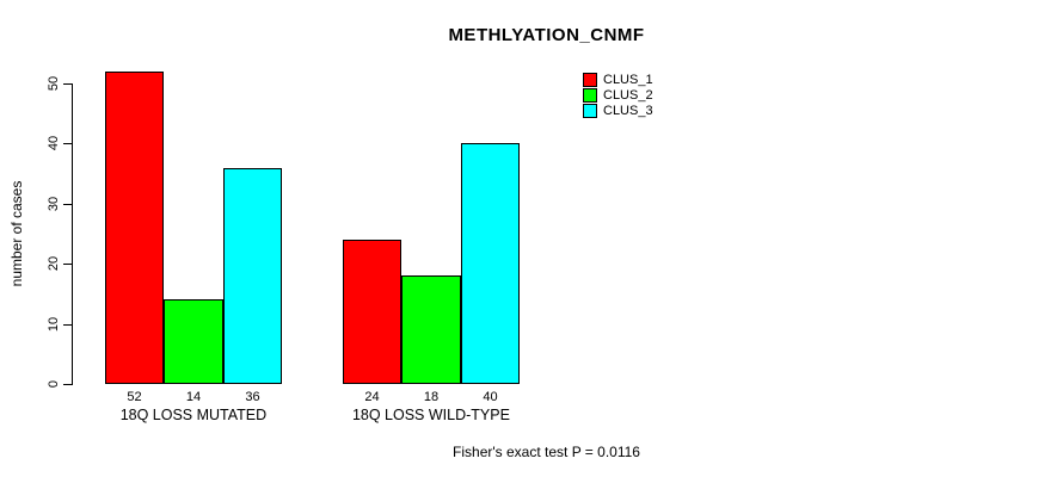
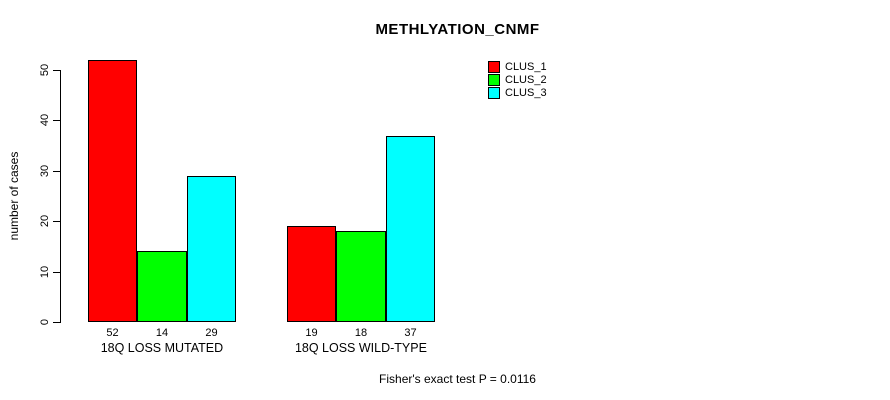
CLUS_3/18Q LOSS MUTATED: 36 -> 29
CLUS_1/18Q LOSS WILD-TYPE: 24 -> 19
CLUS_3/18Q LOSS WILD-TYPE: 40 -> 37
